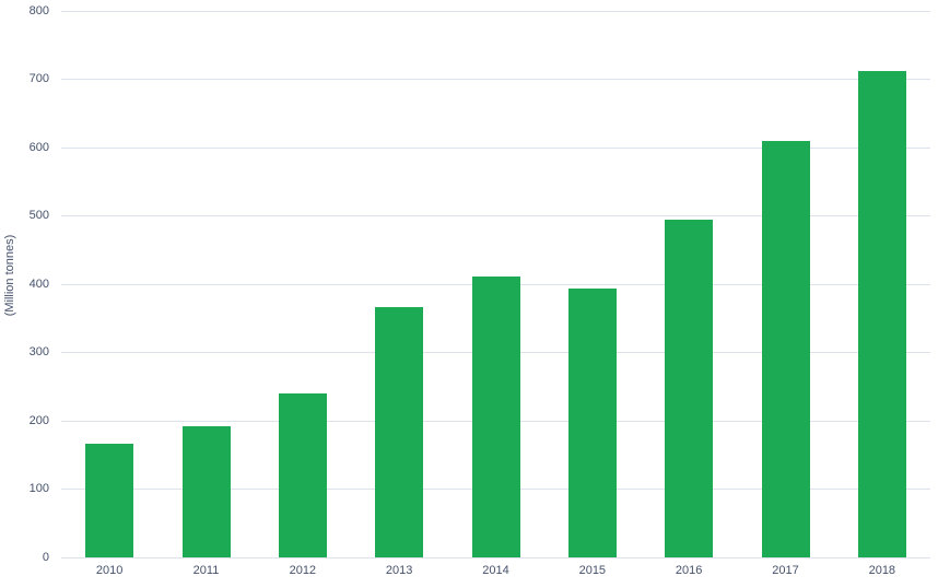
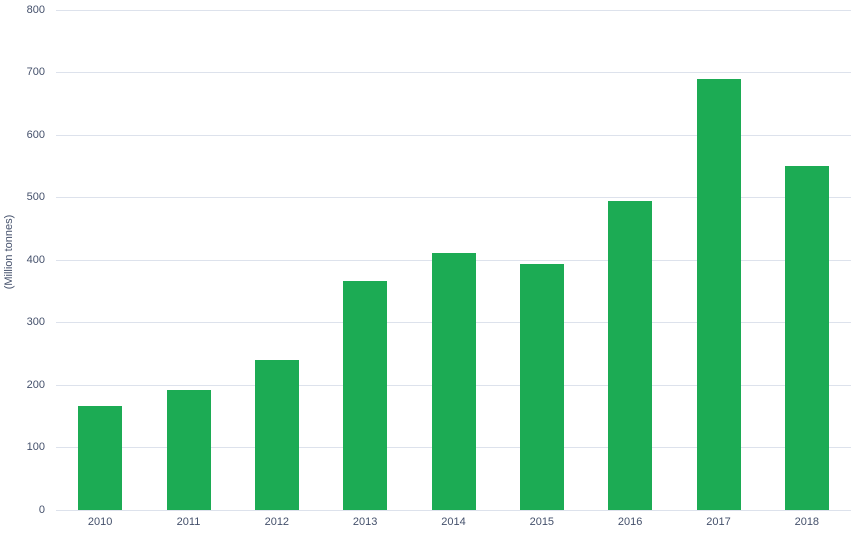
2017: 610 -> 690
2018: 710 -> 550
